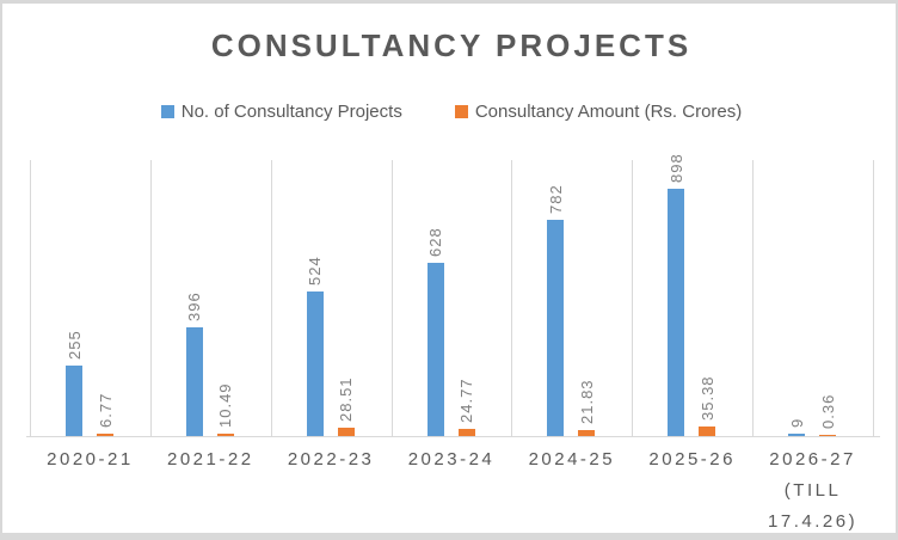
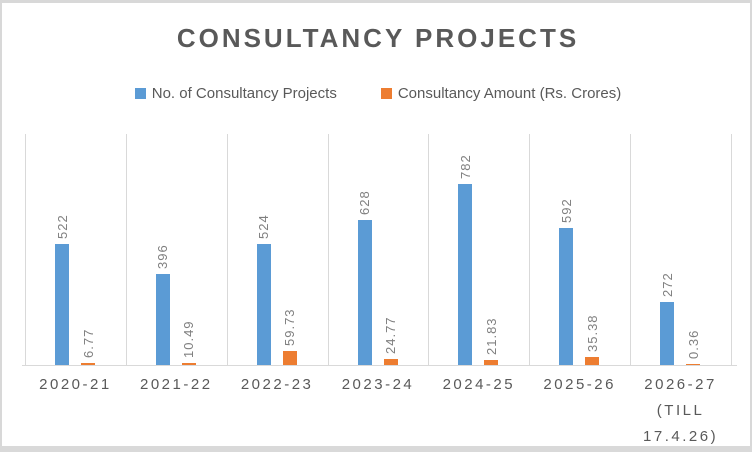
No. of Consultancy Projects/2020-21: 255 -> 522
Consultancy Amount (Rs. Crores)/2022-23: 28.51 -> 59.73
No. of Consultancy Projects/2025-26: 898 -> 592
No. of Consultancy Projects/2026-27 (TILL 17.4.26): 9 -> 272
